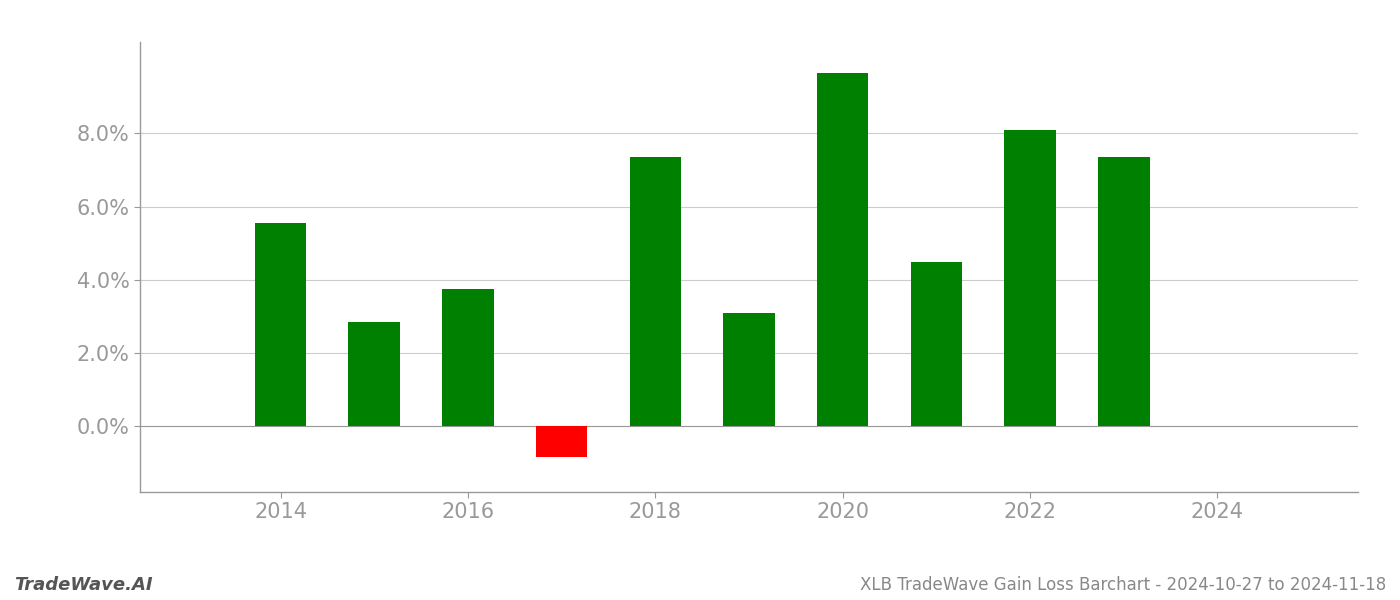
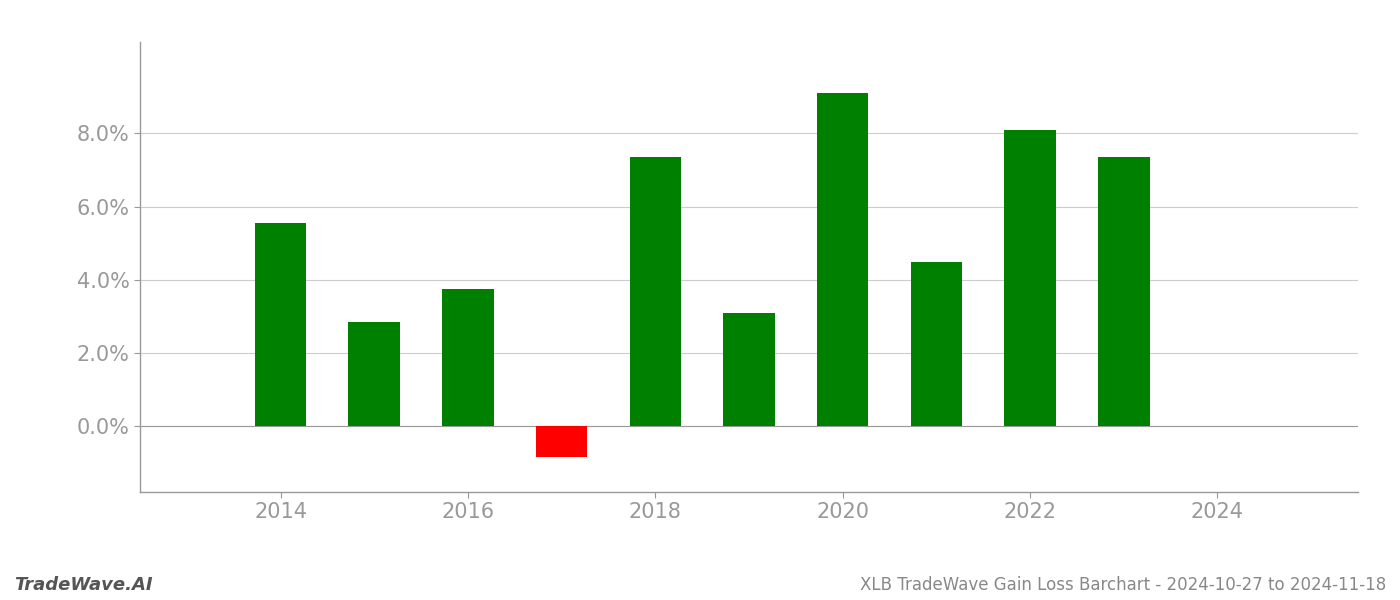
2020: 9.65% -> 9.10%
